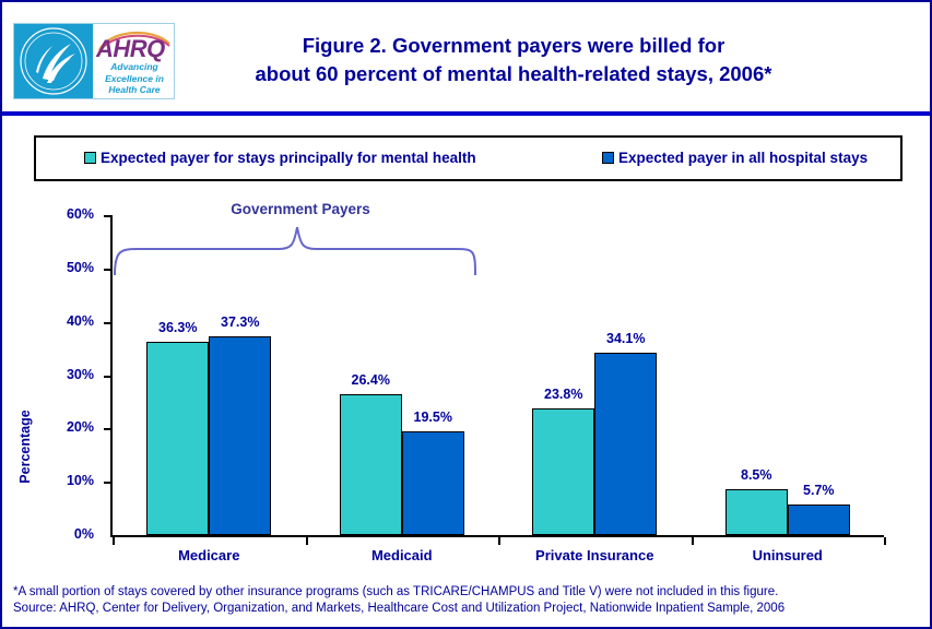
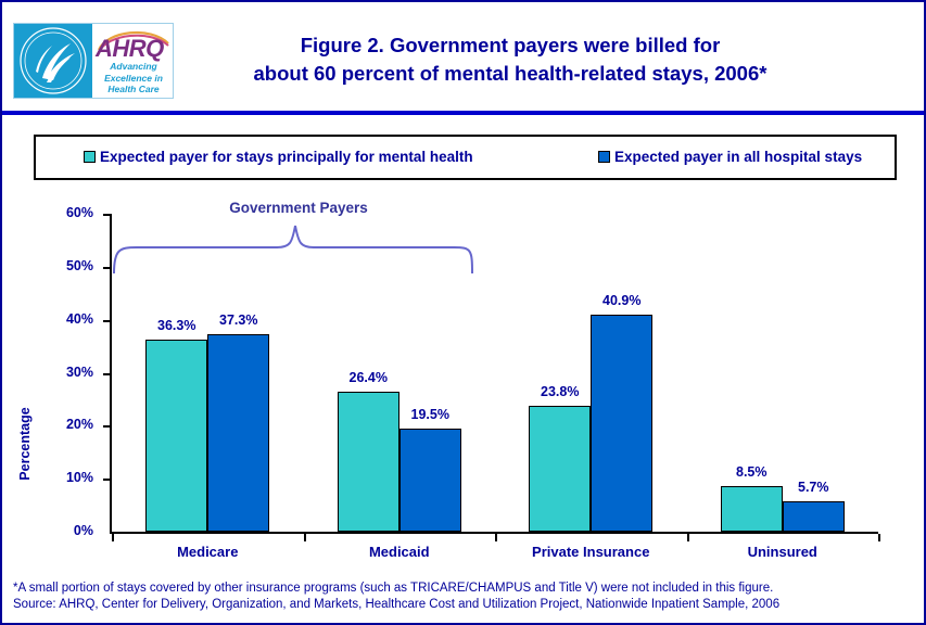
Expected payer in all hospital stays/Private Insurance: 34.1% -> 40.9%
